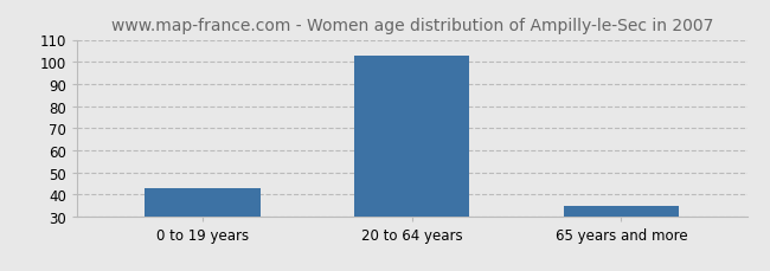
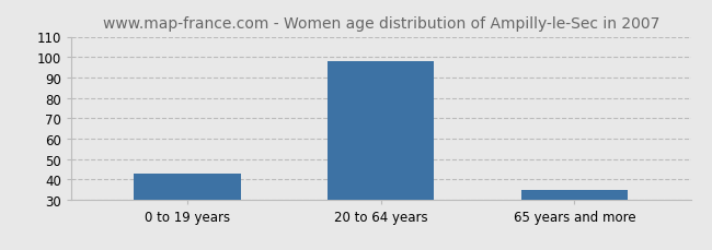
20 to 64 years: 103 -> 98
